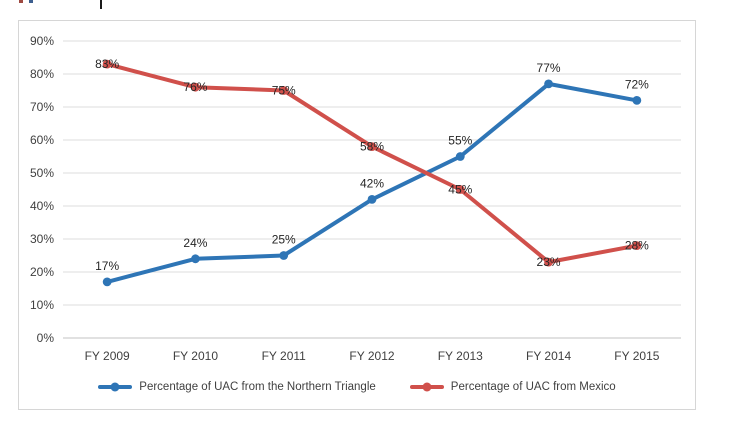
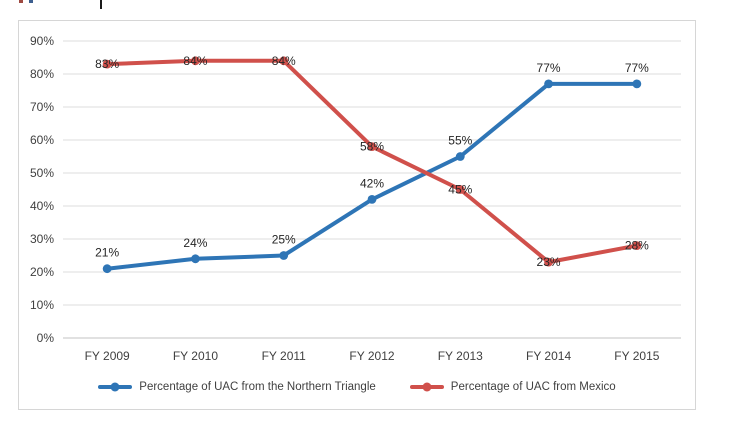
Percentage of UAC from the Northern Triangle/FY 2009: 17% -> 21%
Percentage of UAC from Mexico/FY 2010: 76% -> 84%
Percentage of UAC from Mexico/FY 2011: 75% -> 84%
Percentage of UAC from the Northern Triangle/FY 2015: 72% -> 77%
